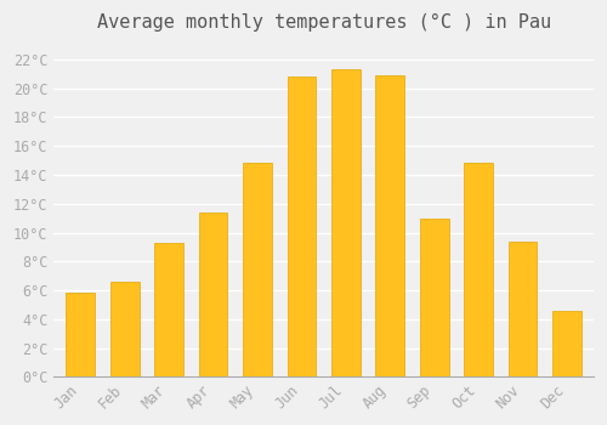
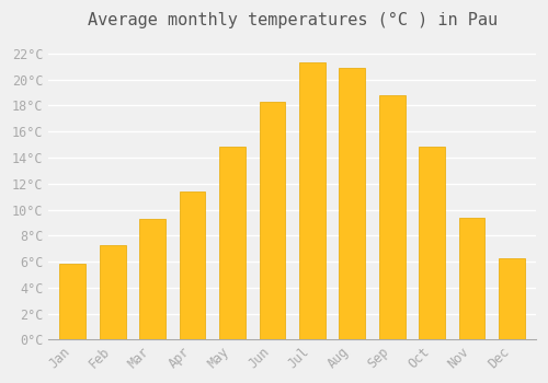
Feb: 6.6°C -> 7.3°C
Jun: 20.8°C -> 18.3°C
Sep: 11.0°C -> 18.8°C
Dec: 4.6°C -> 6.3°C
